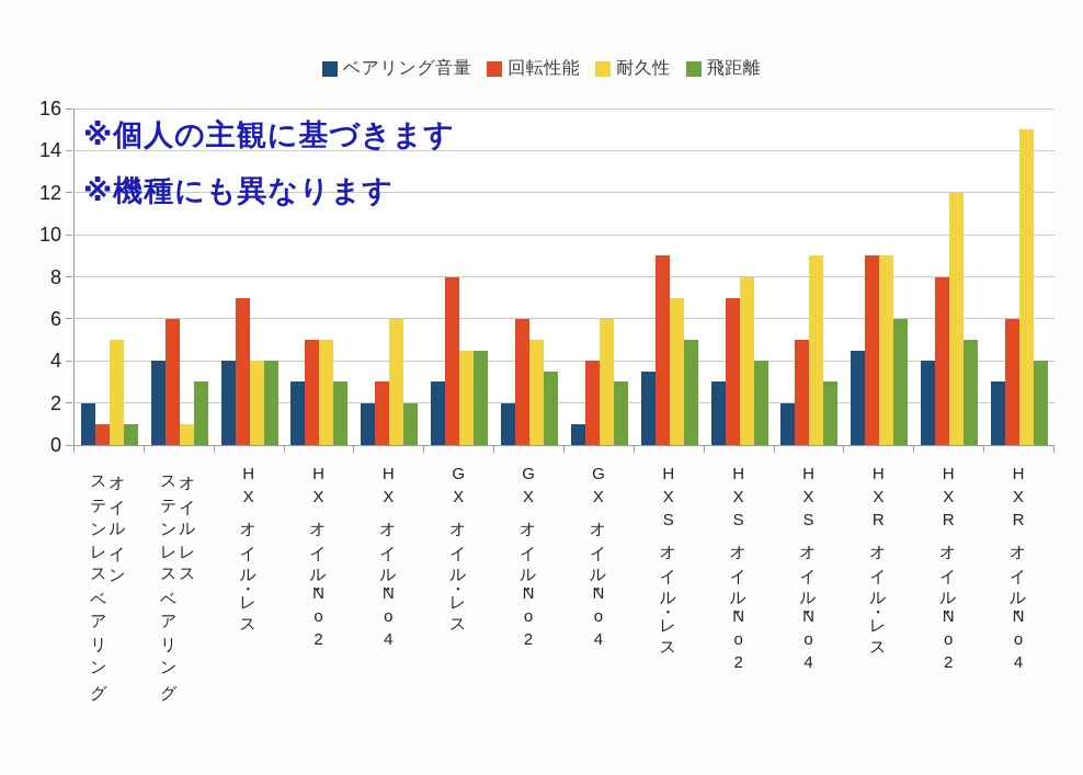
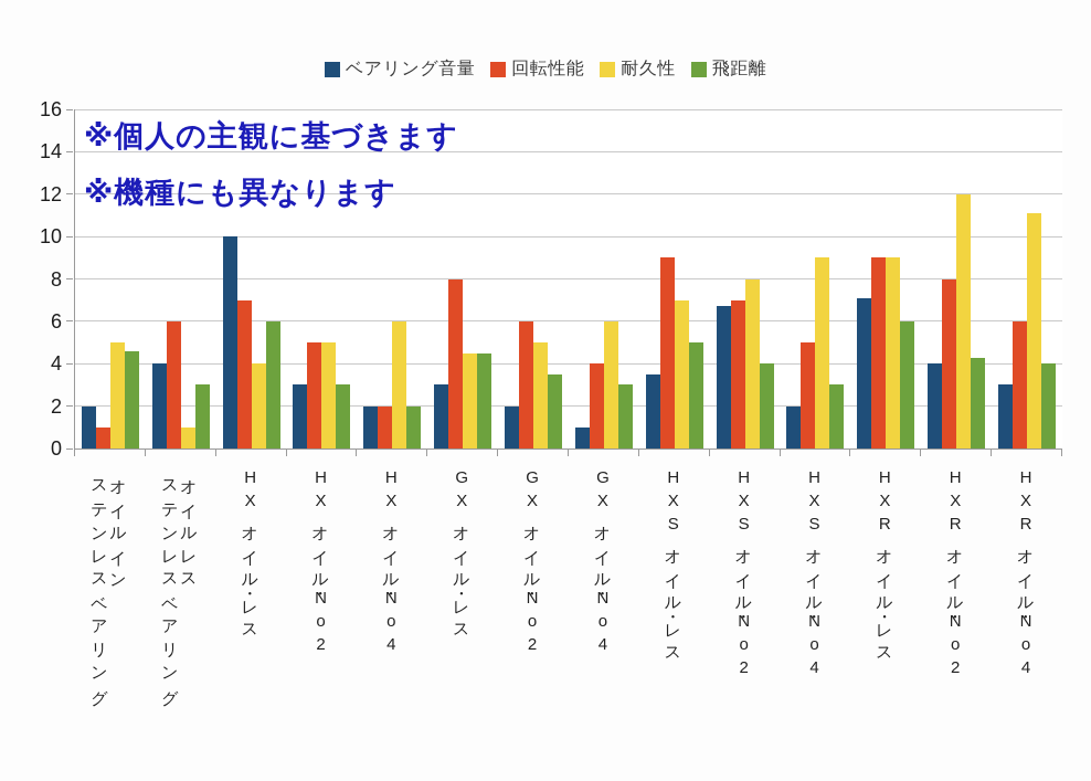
飛距離/オイルイン ステンレスベアリング: 1.0 -> 4.6
ベアリング音量/HXオイル・レス: 4.0 -> 10.0
飛距離/HXオイル・レス: 4.0 -> 6.0
回転性能/HXオイル・No4: 3 -> 2
ベアリング音量/HXSオイル・No2: 3.0 -> 6.7
ベアリング音量/HXRオイル・レス: 4.5 -> 7.1
飛距離/HXRオイル・No2: 5.0 -> 4.3
耐久性/HXRオイル・No4: 15.0 -> 11.1
